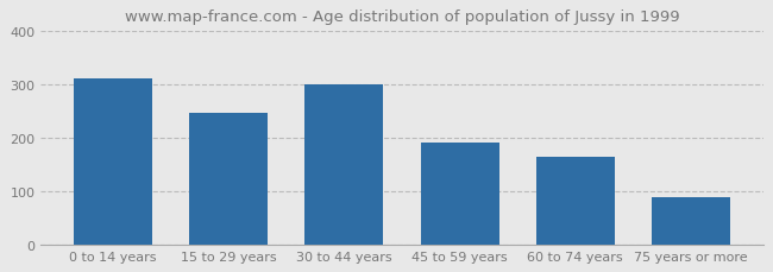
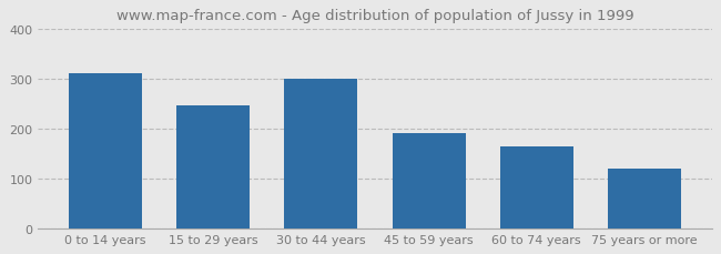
75 years or more: 88 -> 120
